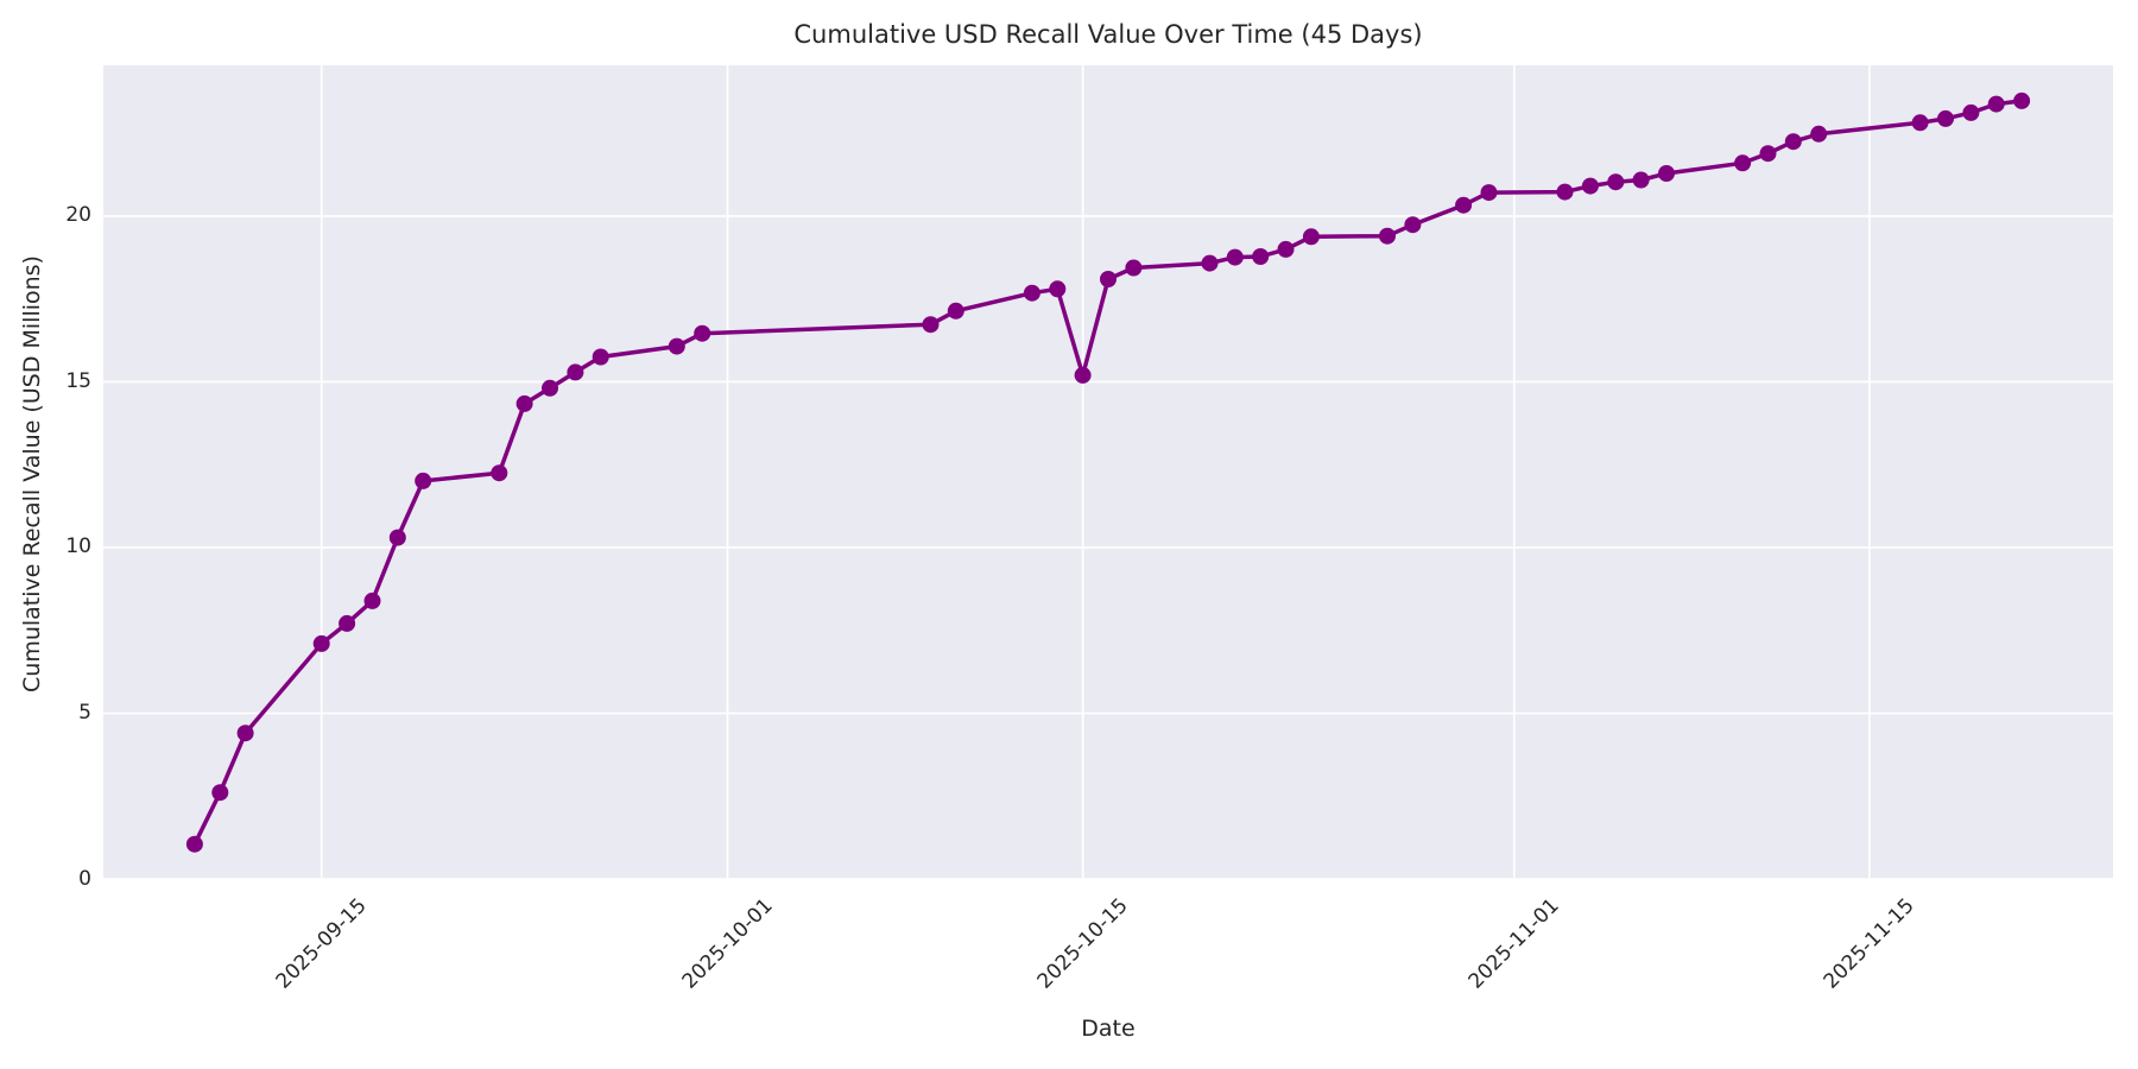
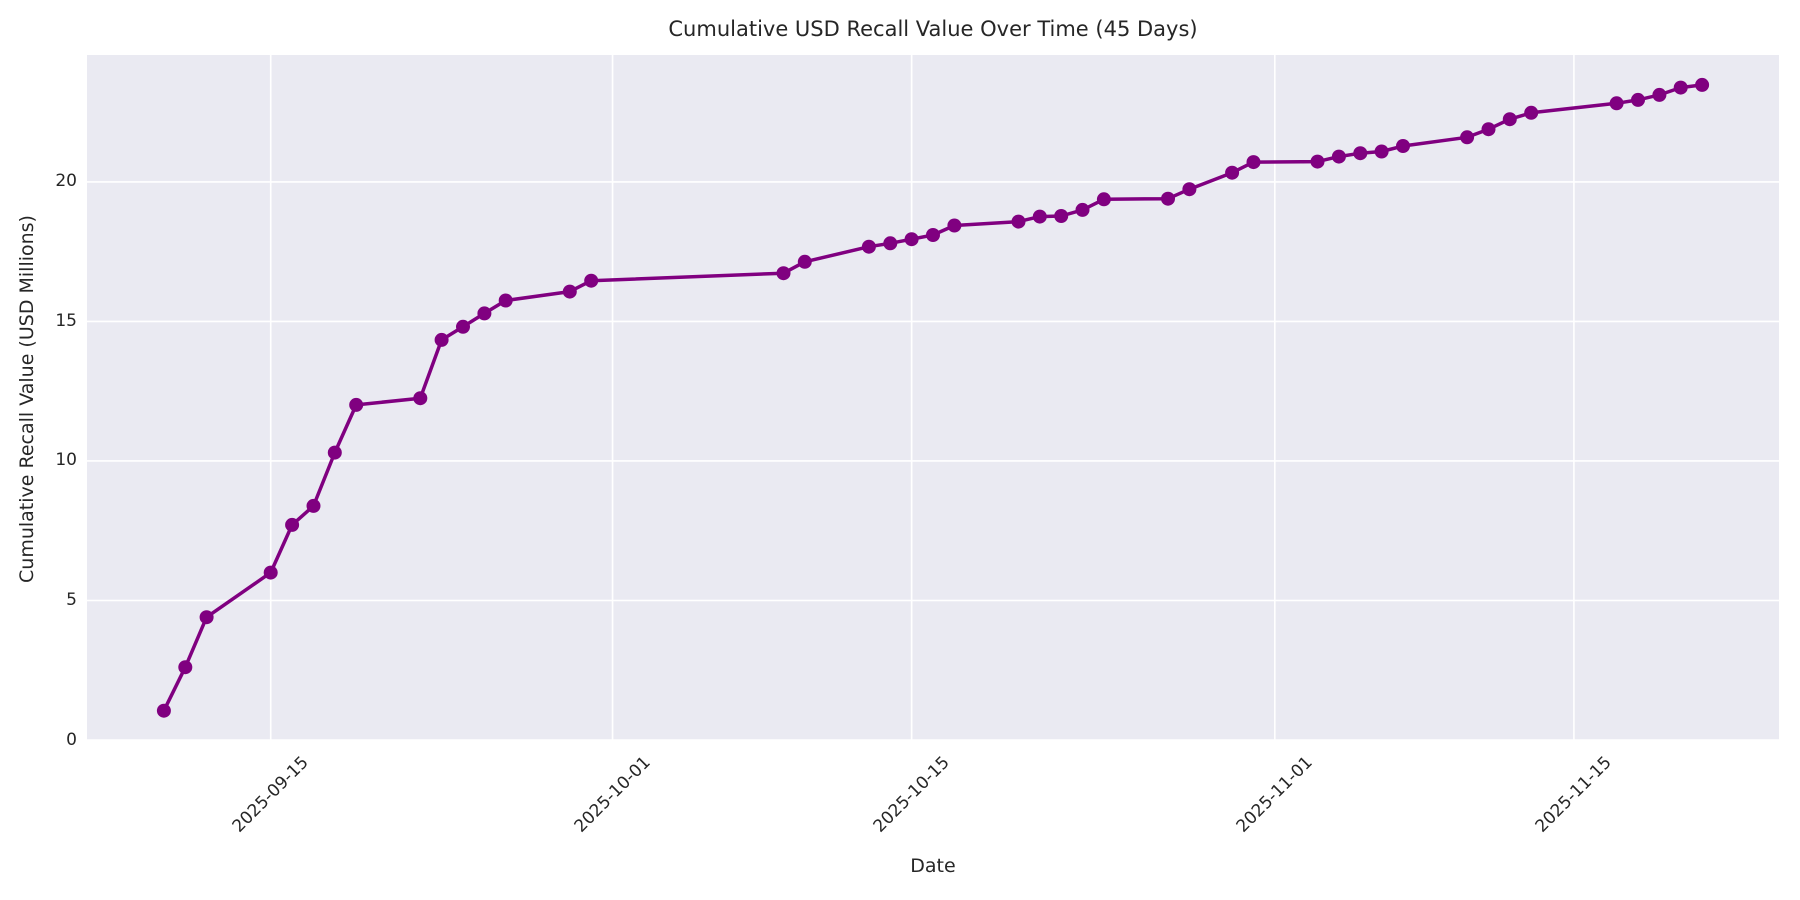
2025-09-15: 7.1 -> 6.0
2025-10-15: 15.2 -> 17.9
